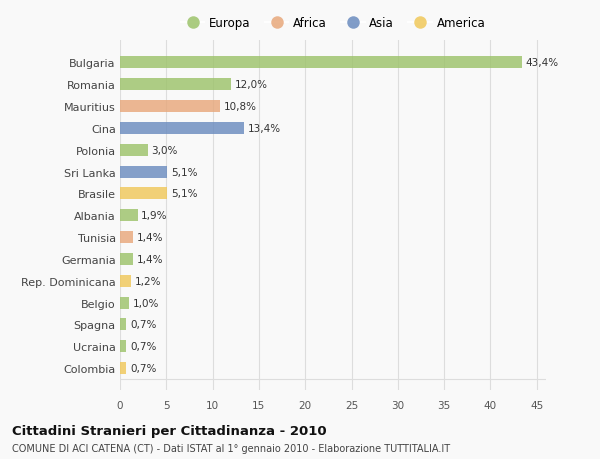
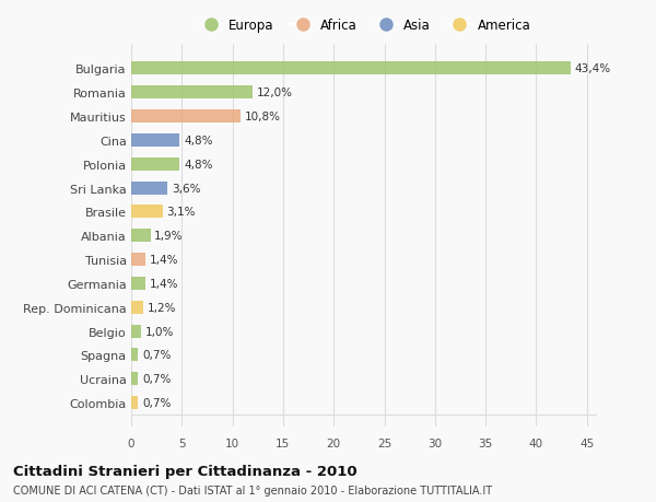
Cina: 13,4% -> 4,8%
Polonia: 3,0% -> 4,8%
Sri Lanka: 5,1% -> 3,6%
Brasile: 5,1% -> 3,1%
